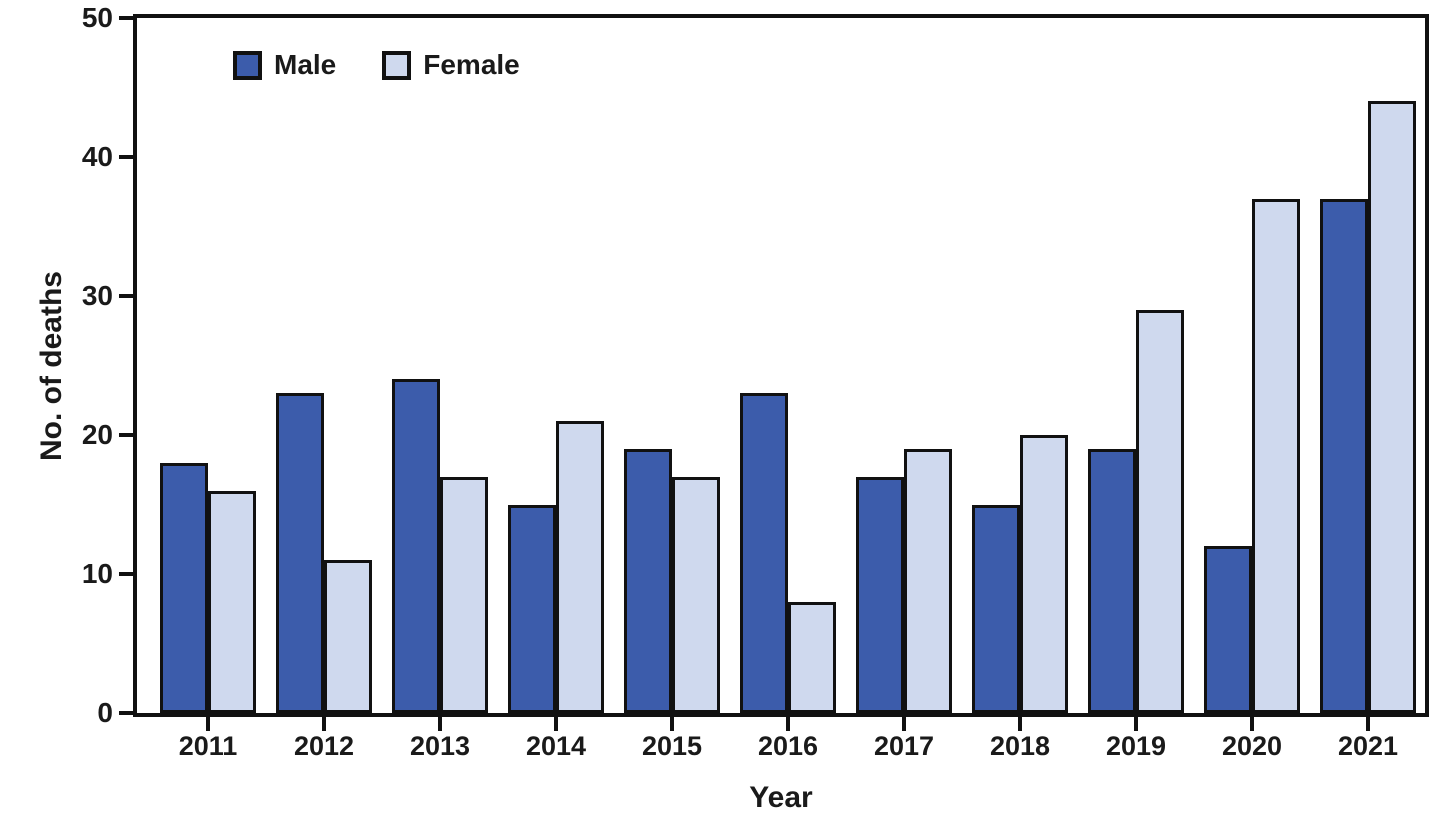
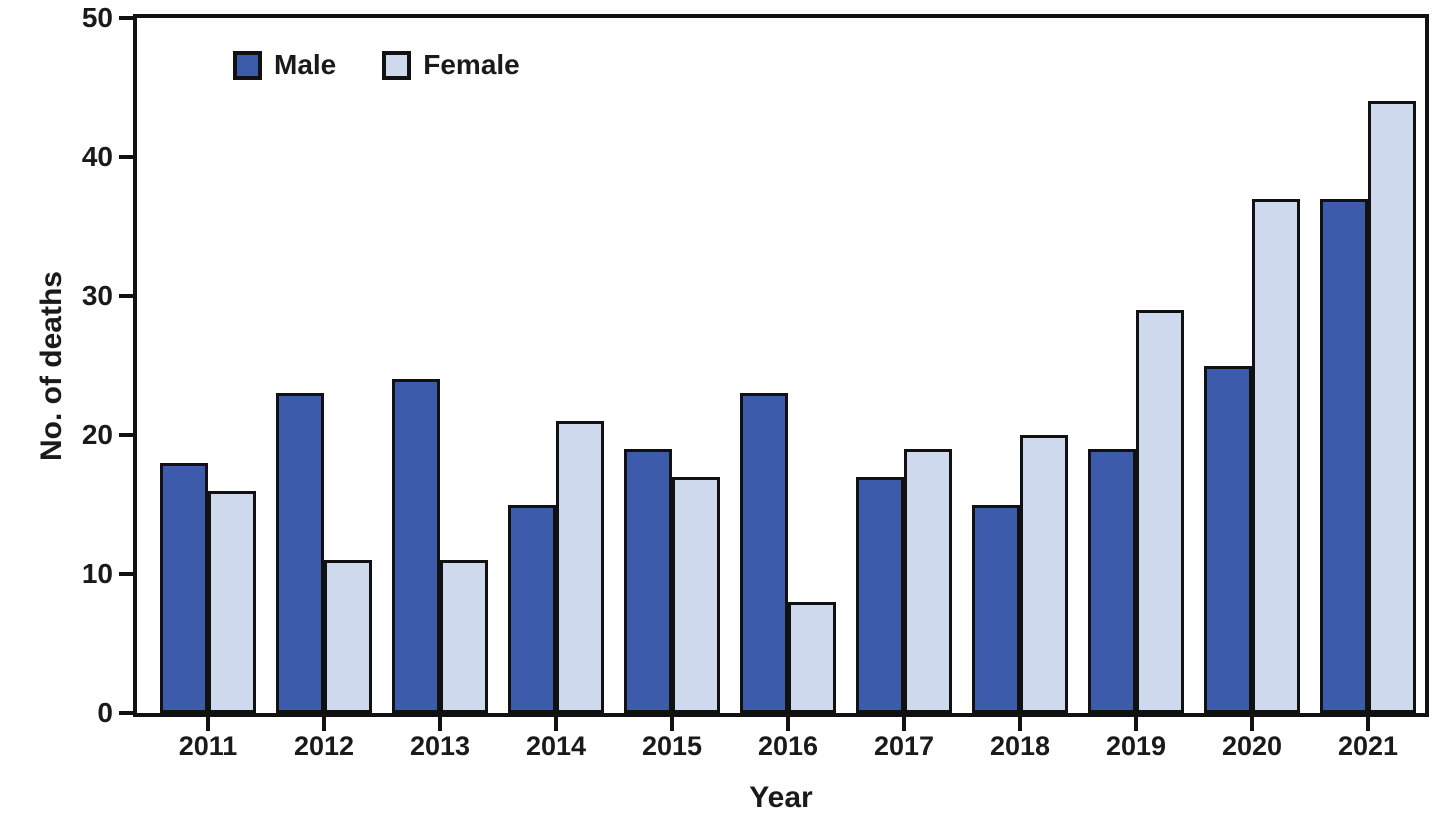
Female/2013: 17 -> 11
Male/2020: 12 -> 25
